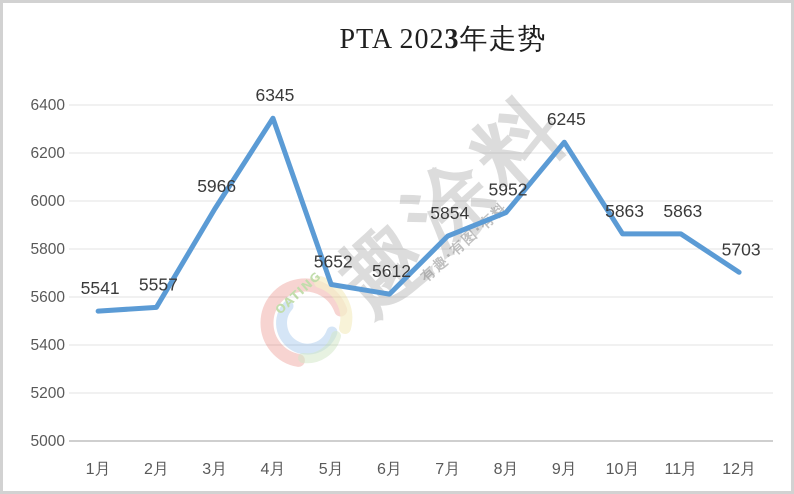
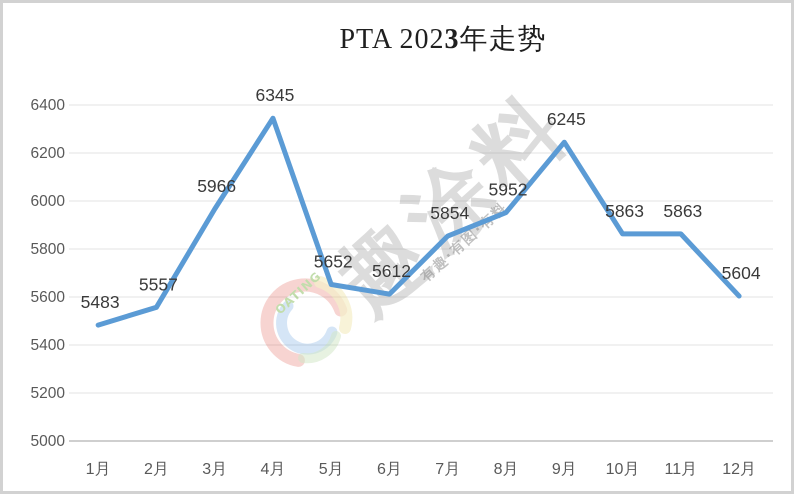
1月: 5541 -> 5483
12月: 5703 -> 5604
